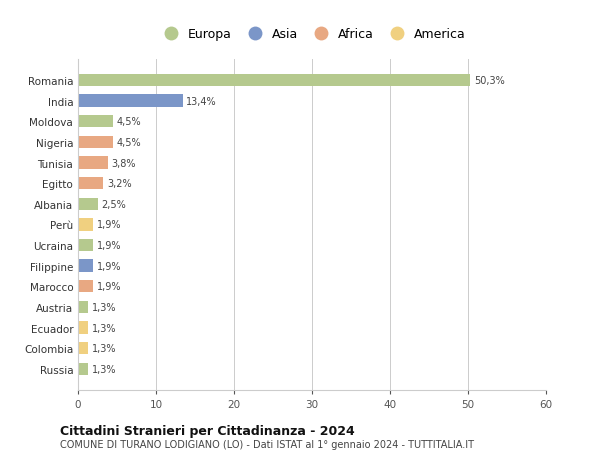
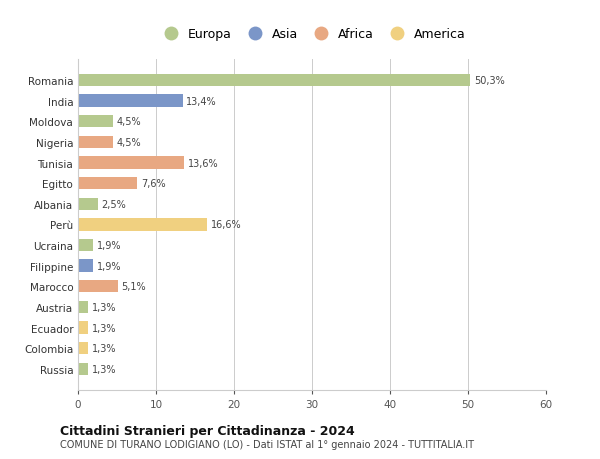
Tunisia: 3,8% -> 13,6%
Egitto: 3,2% -> 7,6%
Perù: 1,9% -> 16,6%
Marocco: 1,9% -> 5,1%
